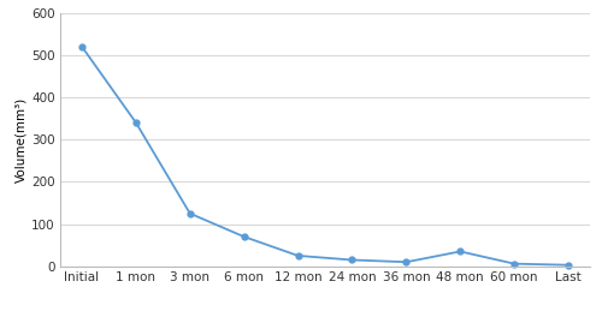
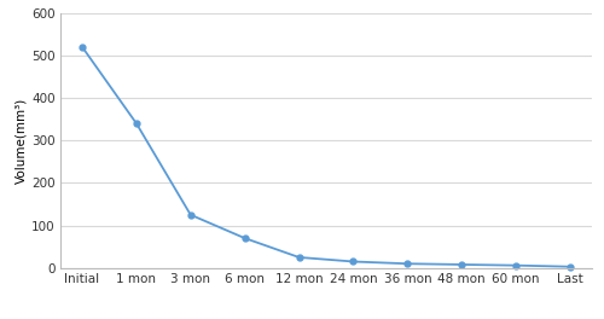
48 mon: 35 -> 8
